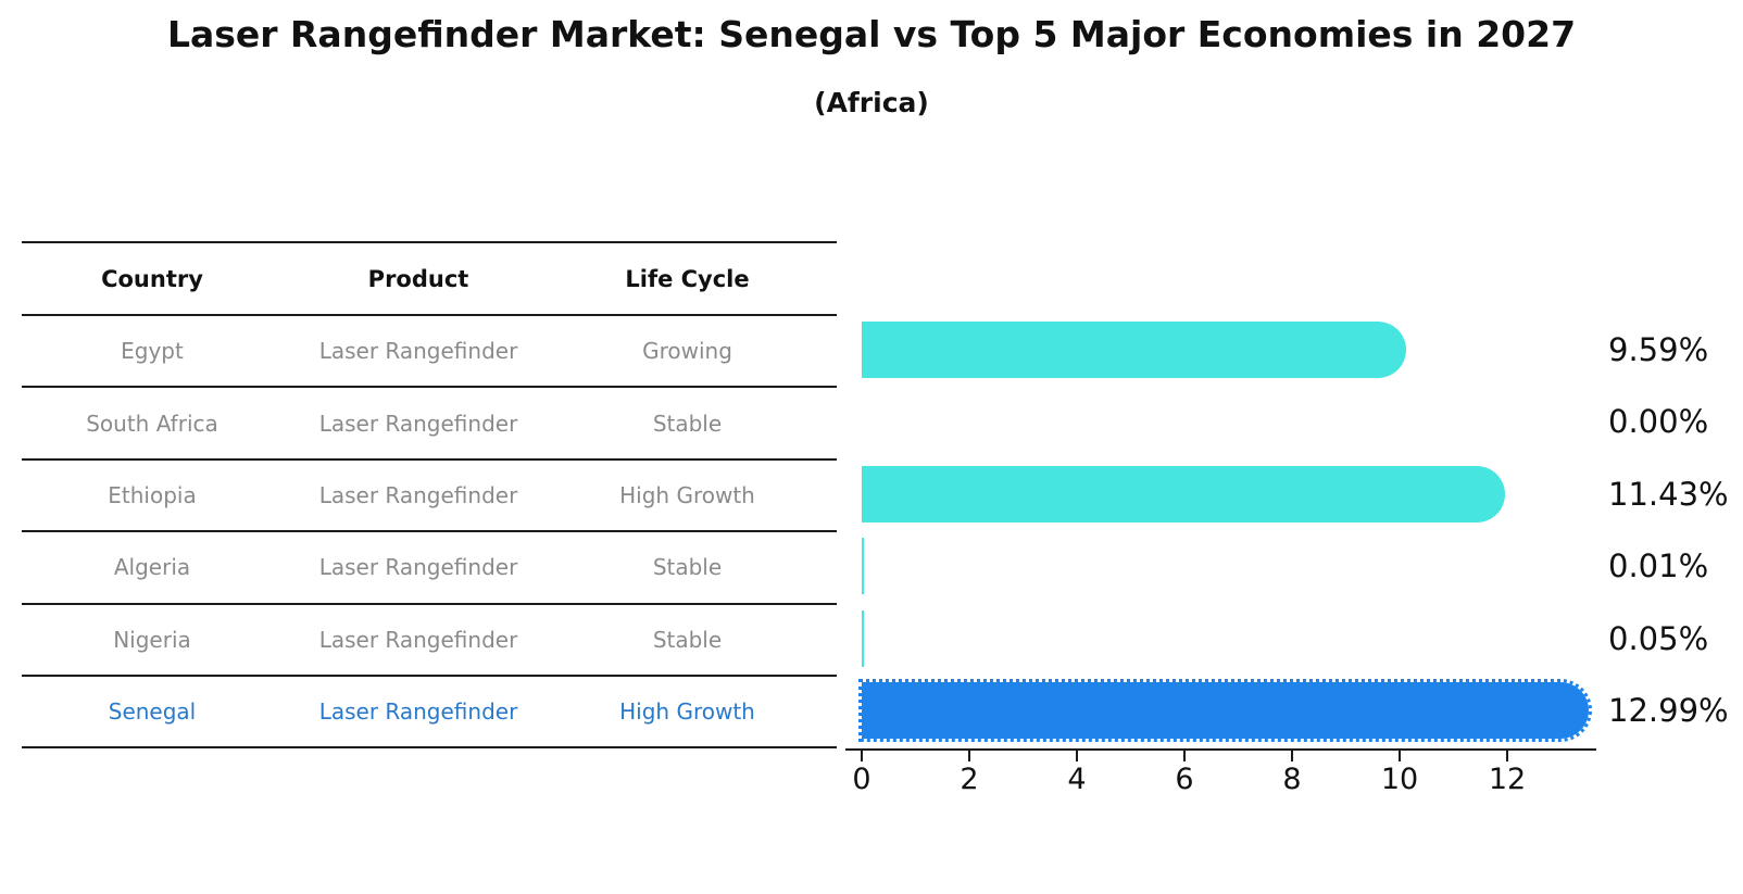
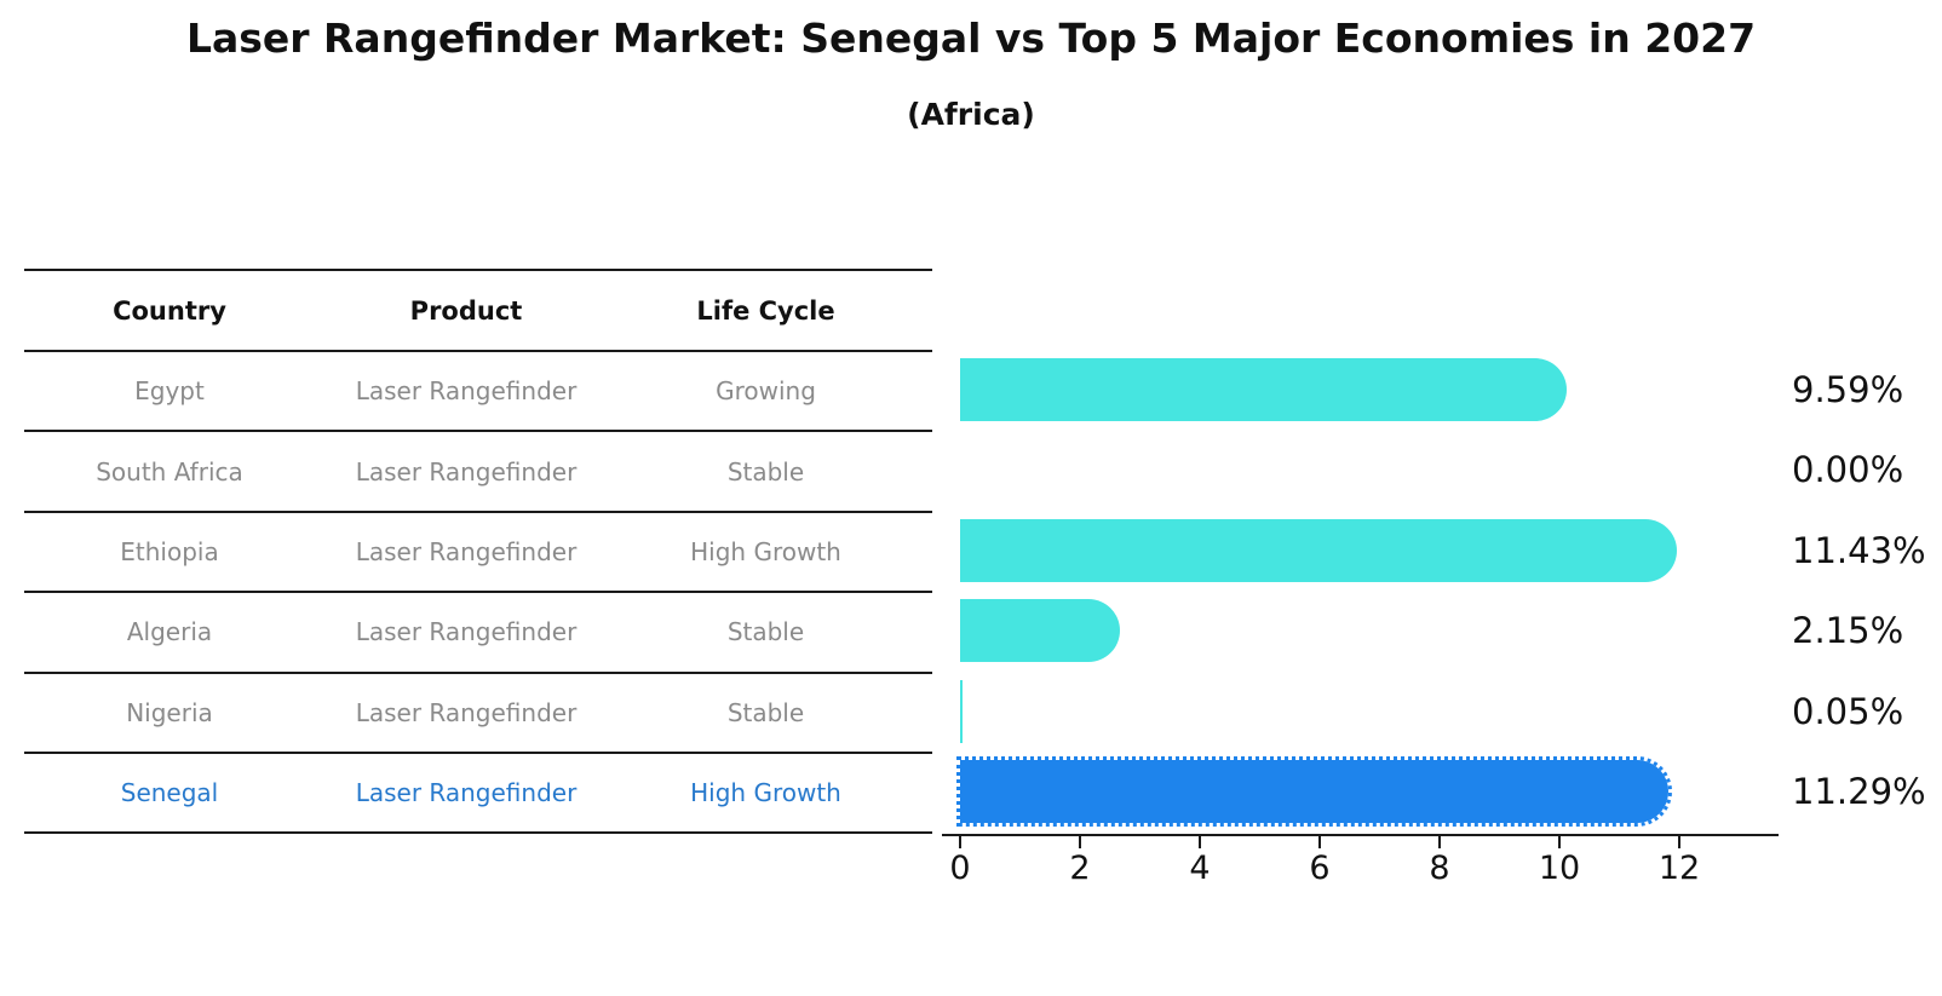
Algeria: 0.01% -> 2.15%
Senegal: 12.99% -> 11.29%
